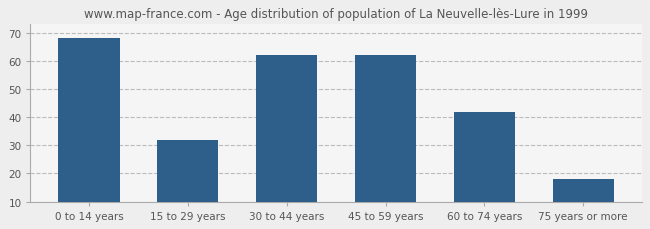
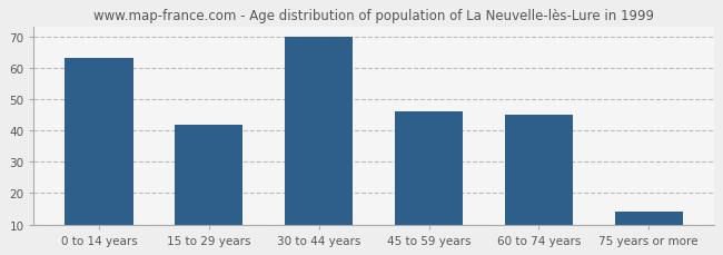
0 to 14 years: 68 -> 63
15 to 29 years: 32 -> 42
30 to 44 years: 62 -> 70
45 to 59 years: 62 -> 46
60 to 74 years: 42 -> 45
75 years or more: 18 -> 14
